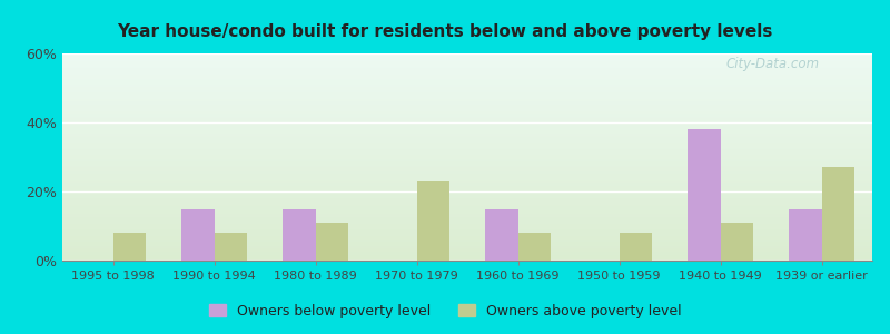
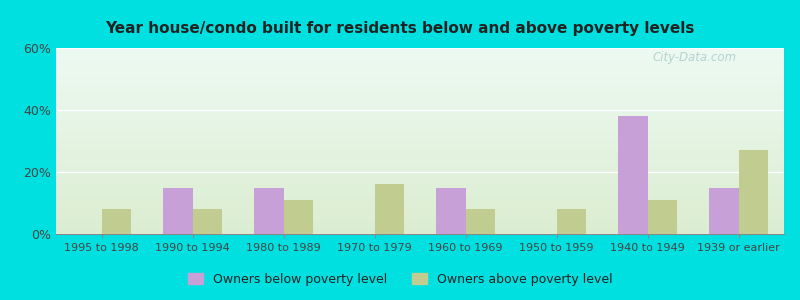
Owners above poverty level/1970 to 1979: 23% -> 16%
